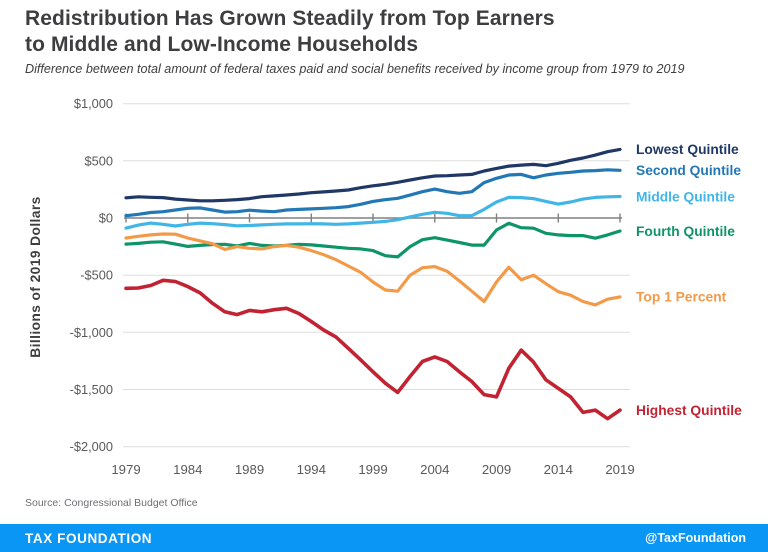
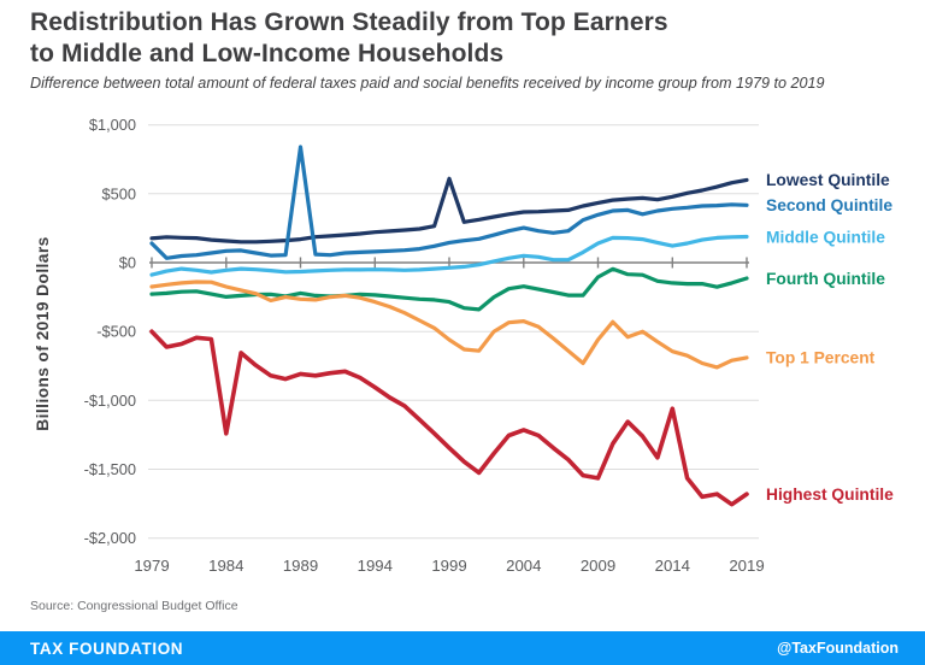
Second Quintile/1979: $20 -> $140
Highest Quintile/1979: -$620 -> -$500
Highest Quintile/1984: -$600 -> -$1240
Second Quintile/1989: $70 -> $840
Lowest Quintile/1999: $280 -> $610
Highest Quintile/2014: -$1490 -> -$1060
